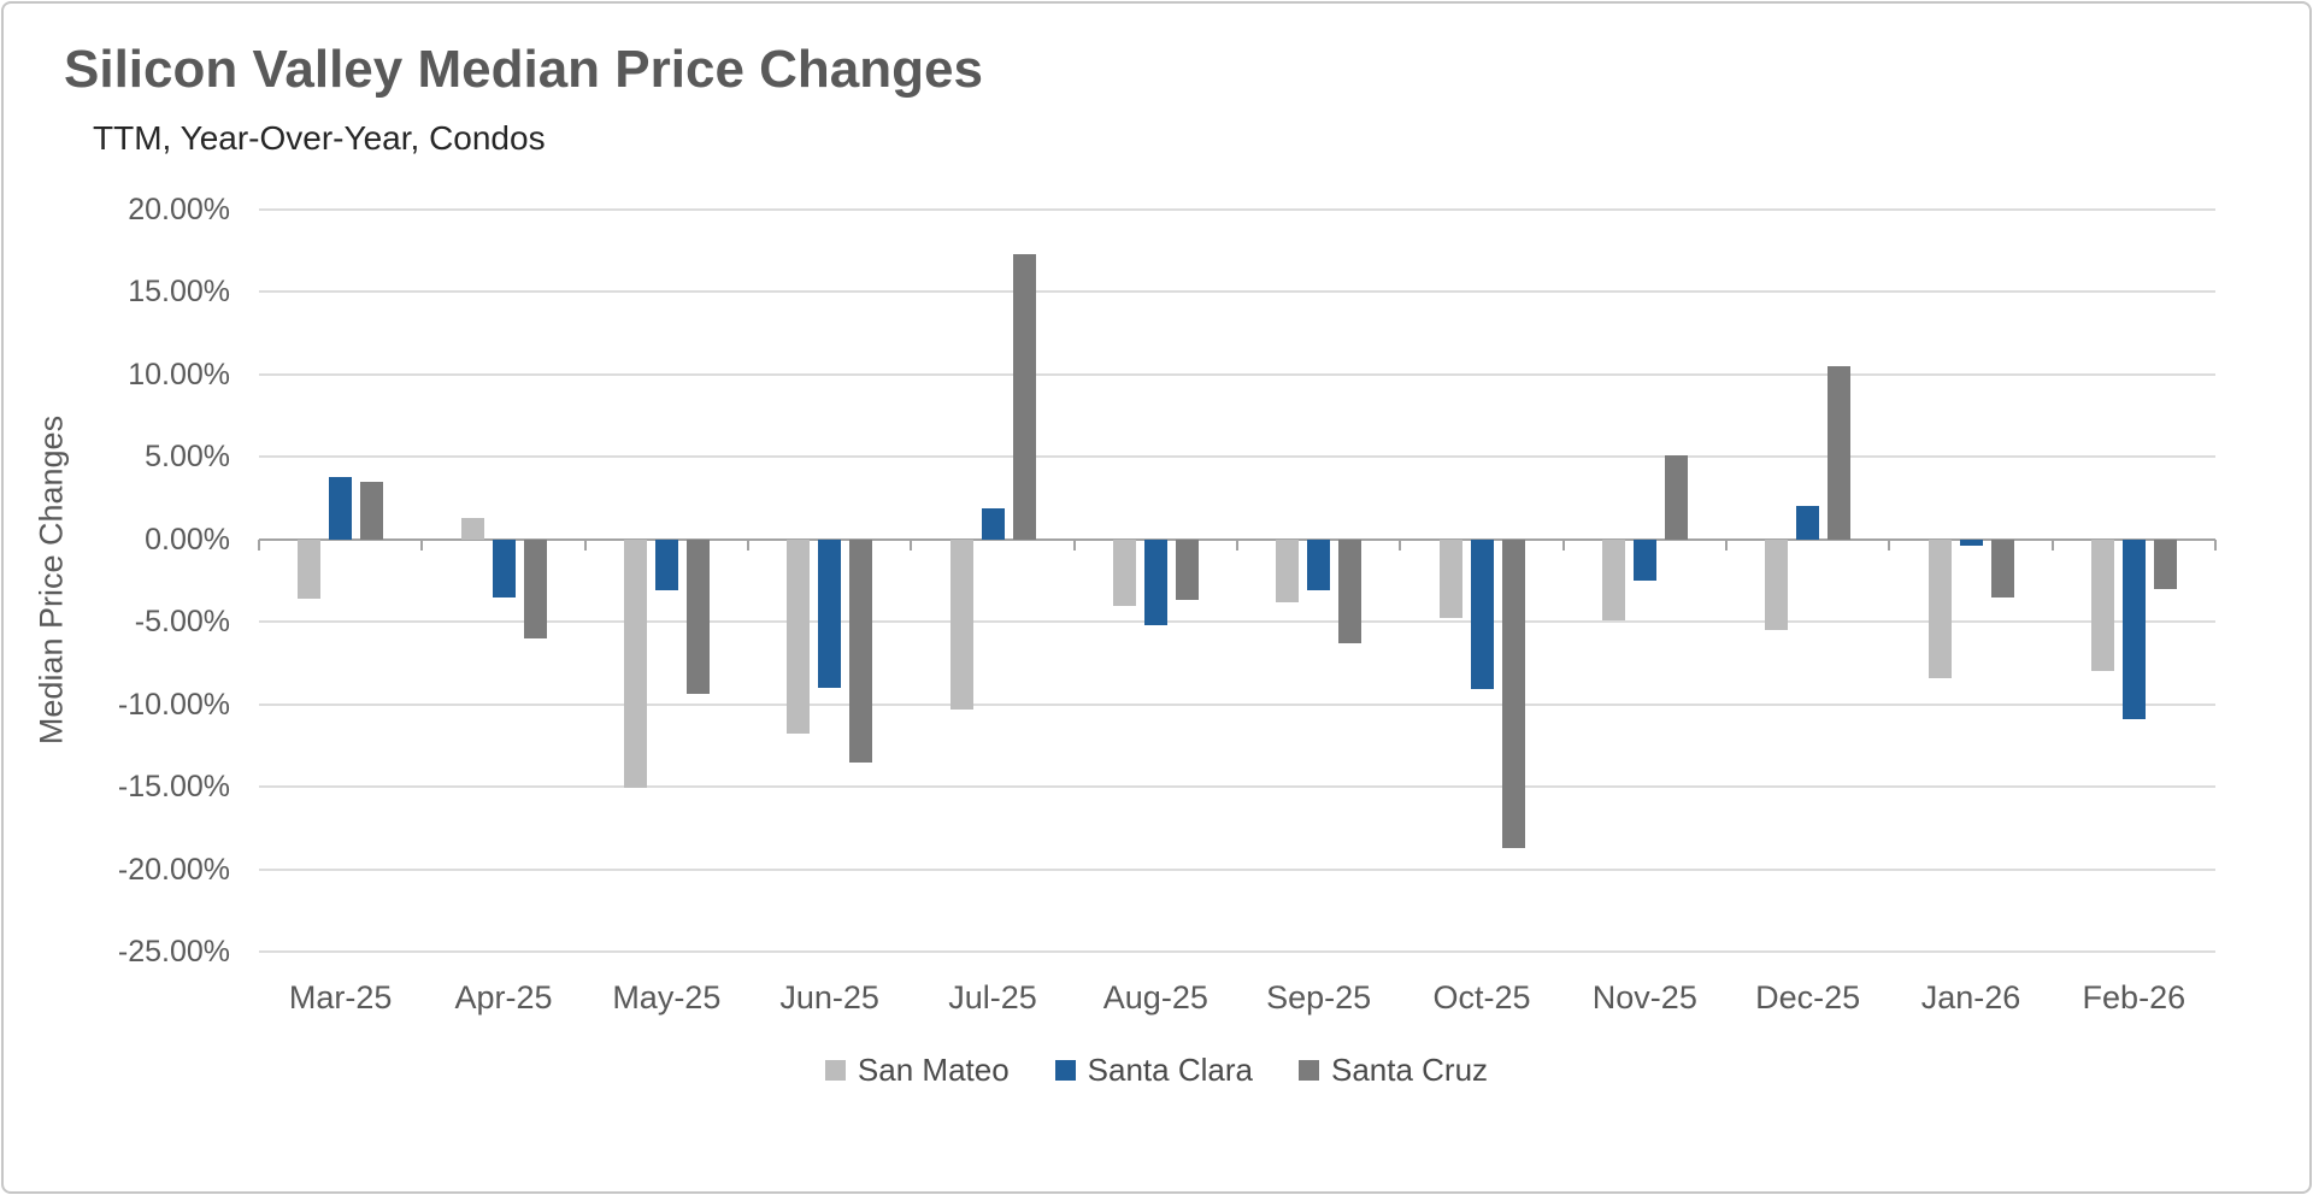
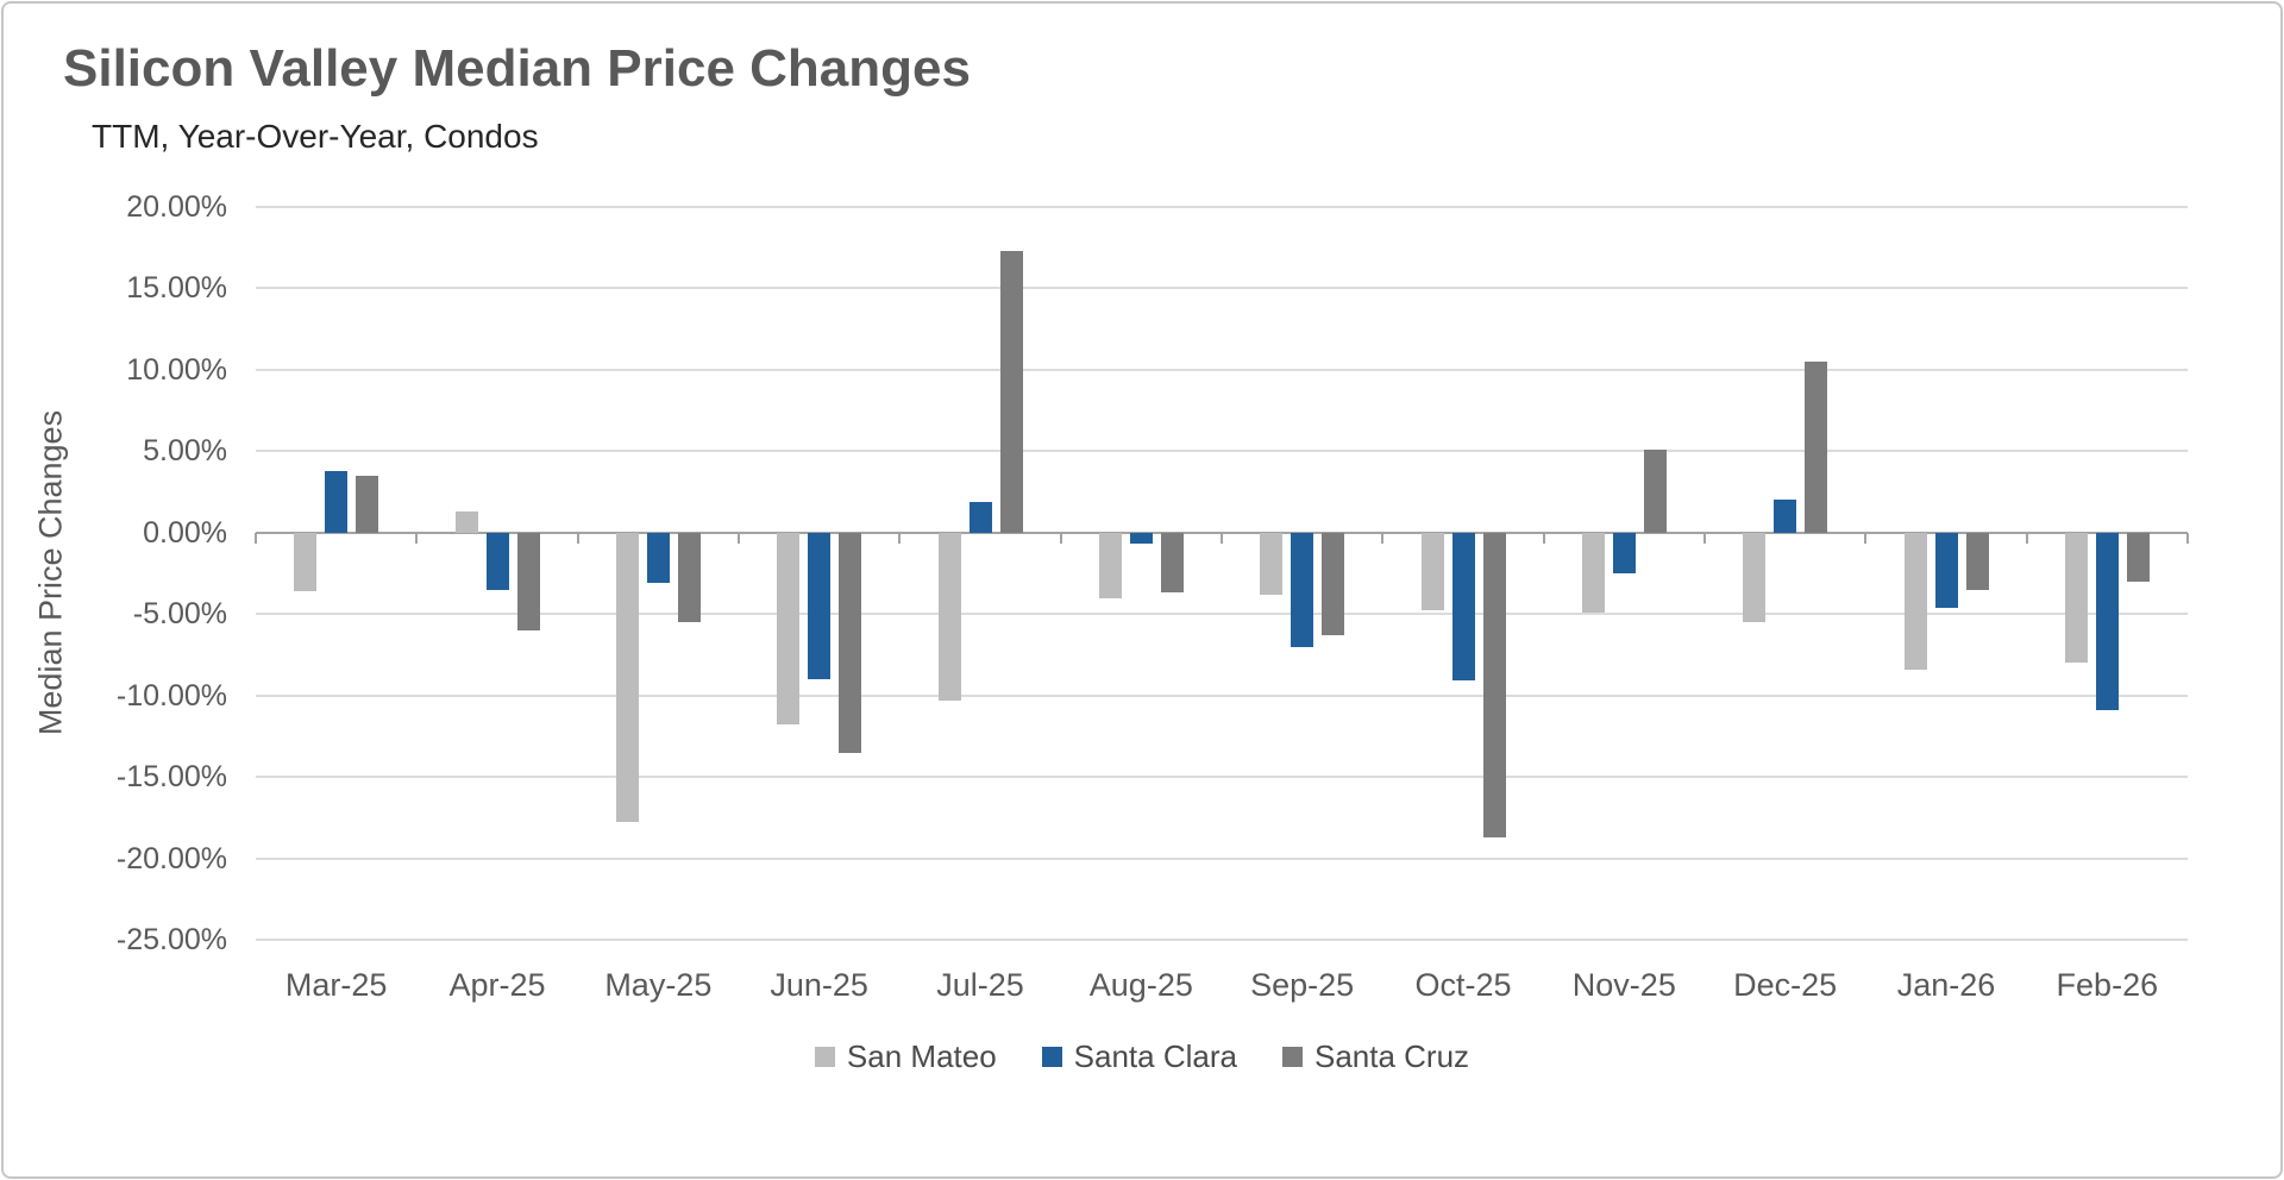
San Mateo/May-25: -15.1% -> -17.8%
Santa Cruz/May-25: -9.4% -> -5.5%
Santa Clara/Aug-25: -5.2% -> -0.7%
Santa Clara/Sep-25: -3.1% -> -7.0%
Santa Clara/Jan-26: -0.4% -> -4.6%
